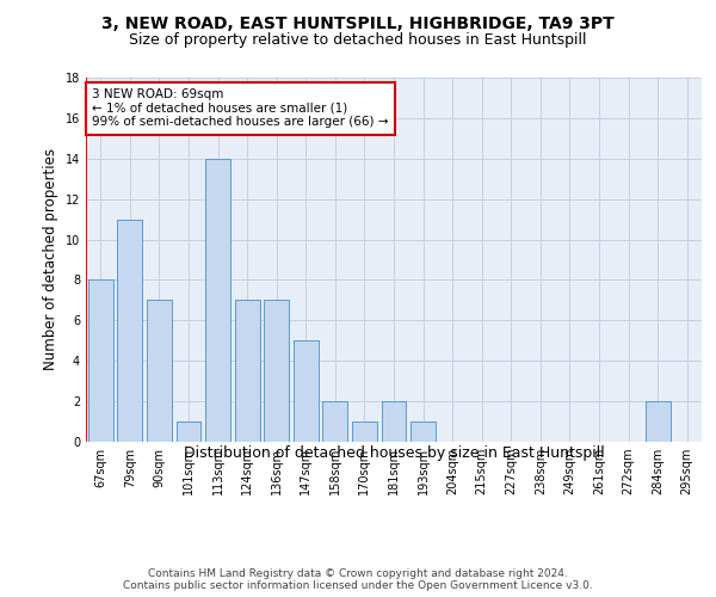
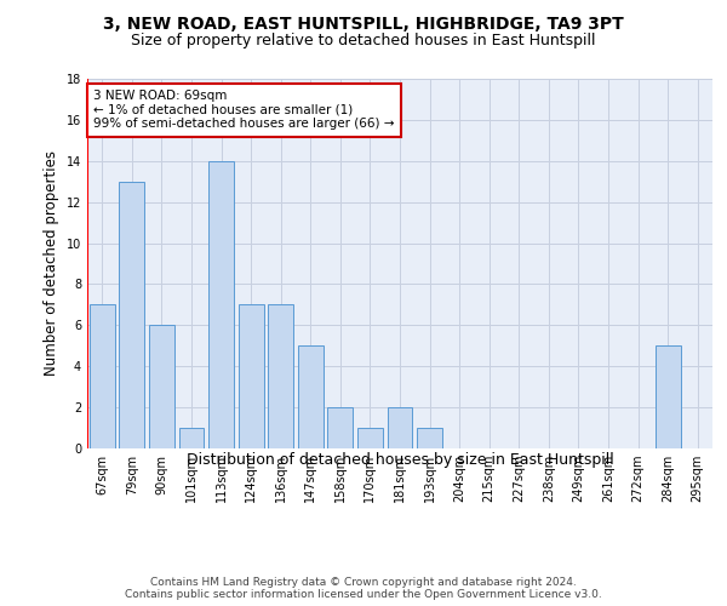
67sqm: 8 -> 7
79sqm: 11 -> 13
90sqm: 7 -> 6
284sqm: 2 -> 5
